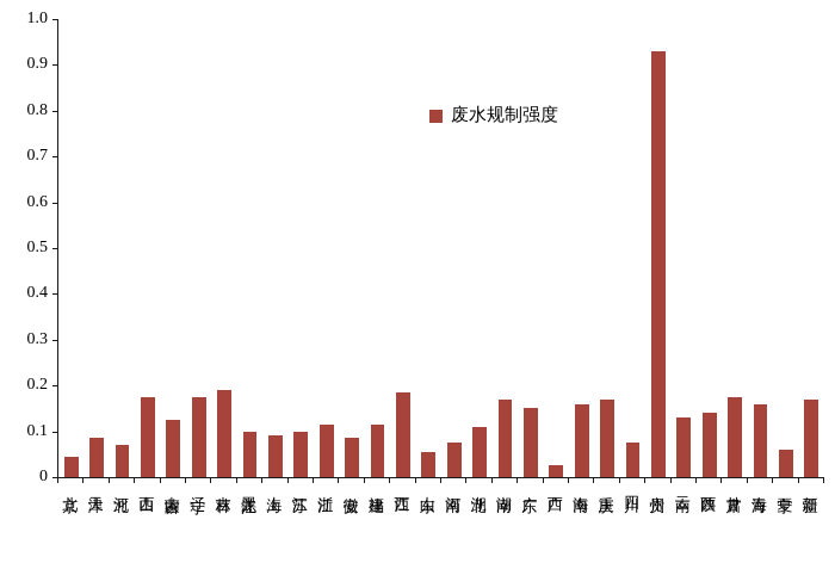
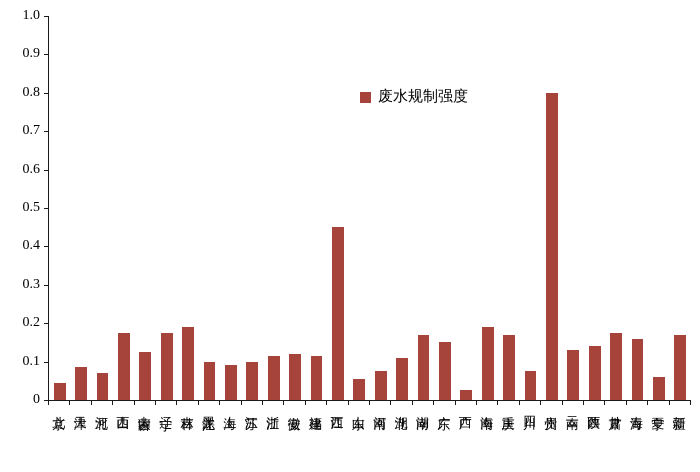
安徽: 0.09 -> 0.12
江西: 0.18 -> 0.45
海南: 0.16 -> 0.19
贵州: 0.93 -> 0.80
